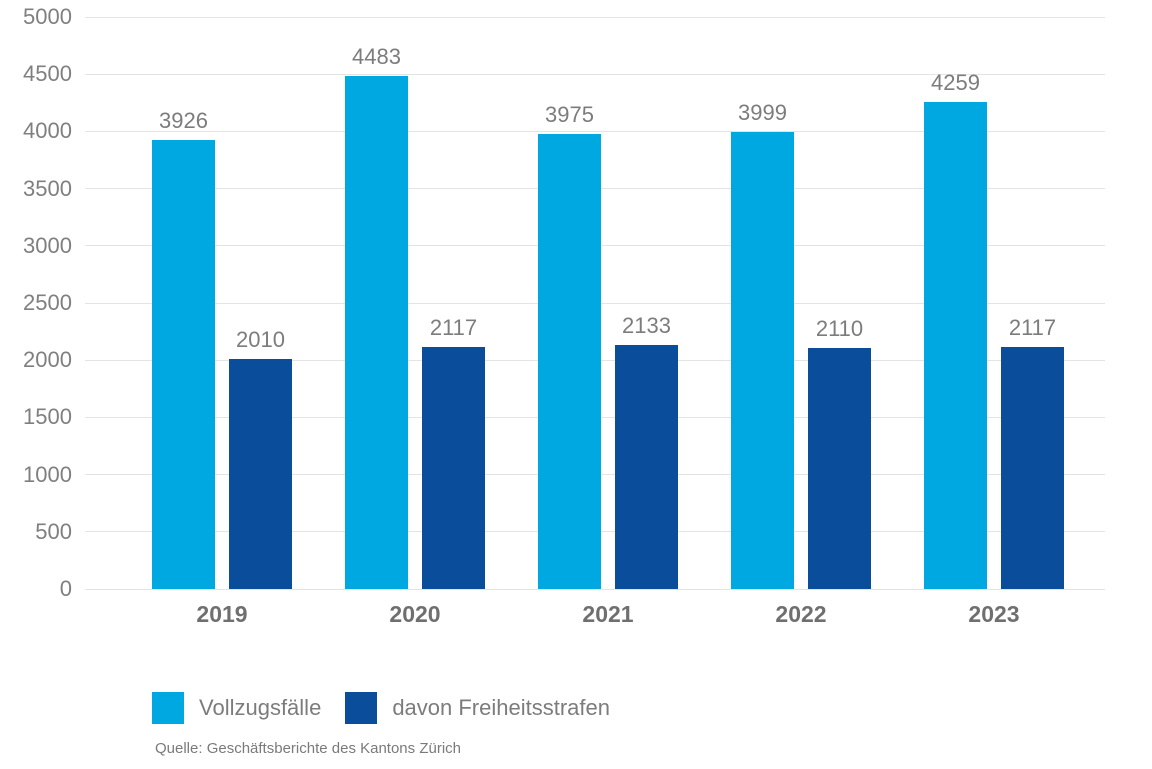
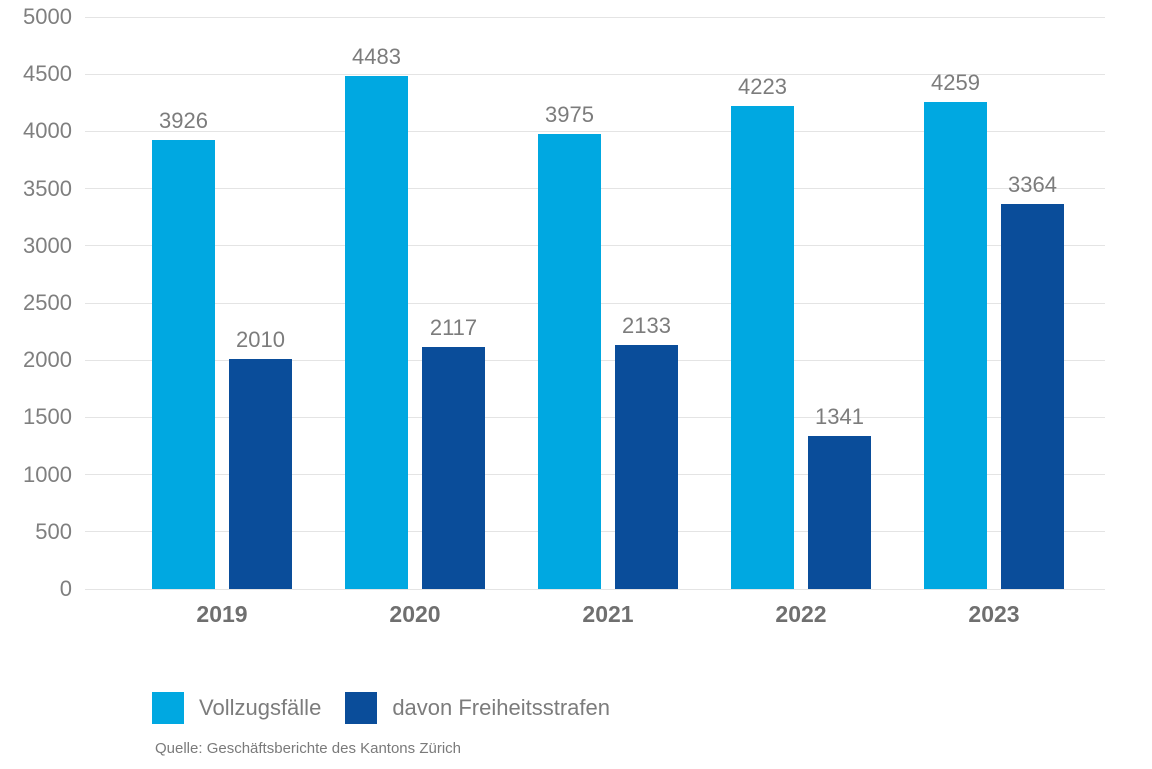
Vollzugsfälle/2022: 3999 -> 4223
davon Freiheitsstrafen/2022: 2110 -> 1341
davon Freiheitsstrafen/2023: 2117 -> 3364
